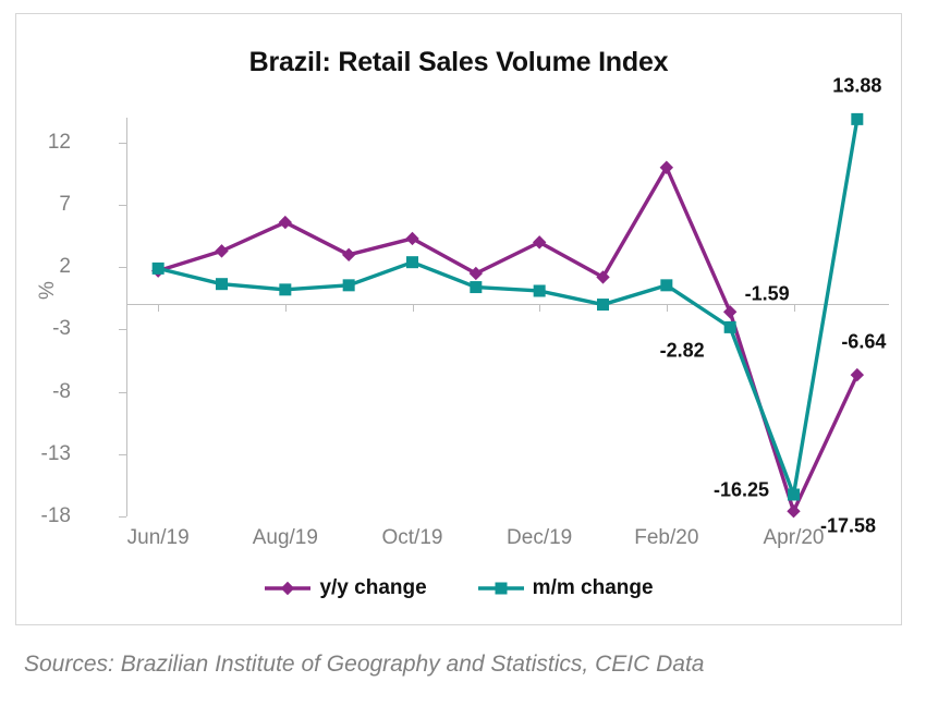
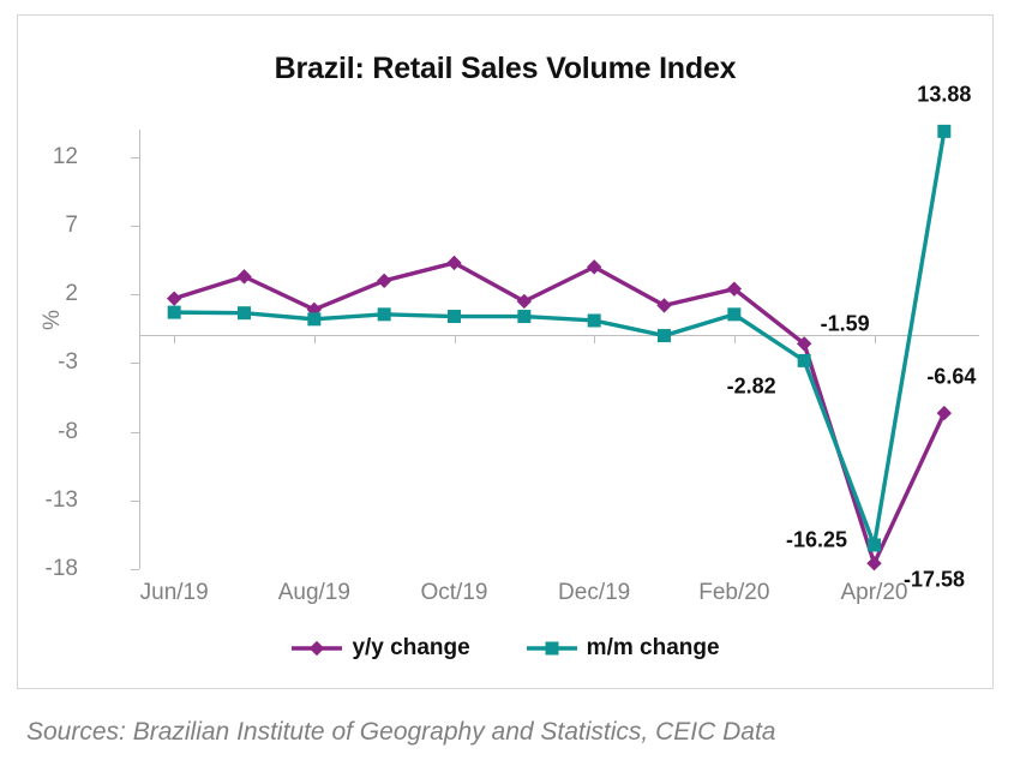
m/m change/Jun/19: 1.9 -> 0.7
y/y change/Aug/19: 5.6 -> 0.9
m/m change/Oct/19: 2.4 -> 0.4
y/y change/Feb/20: 10.0 -> 2.4
